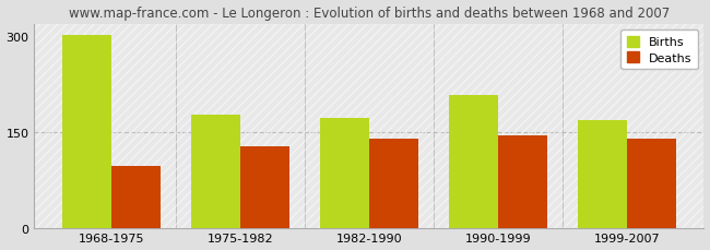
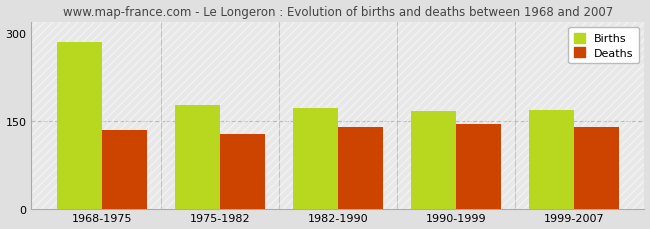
Births/1968-1975: 302 -> 285
Deaths/1968-1975: 96 -> 135
Births/1990-1999: 208 -> 167
